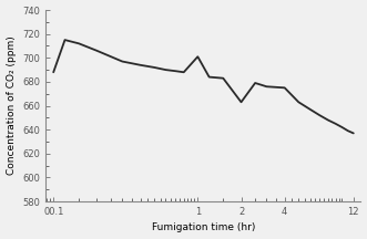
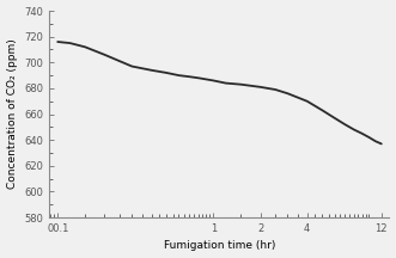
00.1: 688 -> 716
1: 701 -> 686
2: 663 -> 681
4: 675 -> 670
